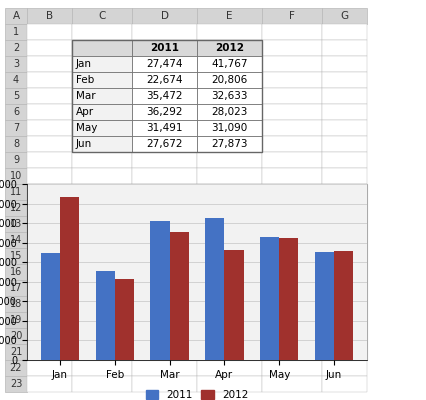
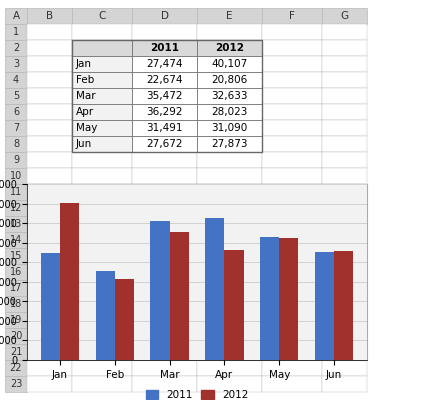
2012/Jan: 41,767 -> 40,107
